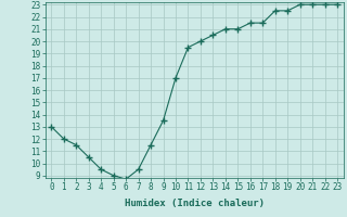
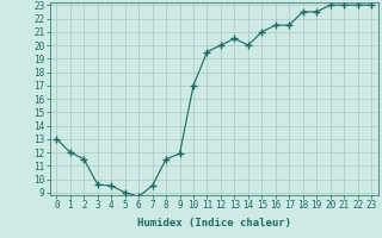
3: 10.5 -> 9.6
9: 13.5 -> 11.9
14: 21.0 -> 20.0
